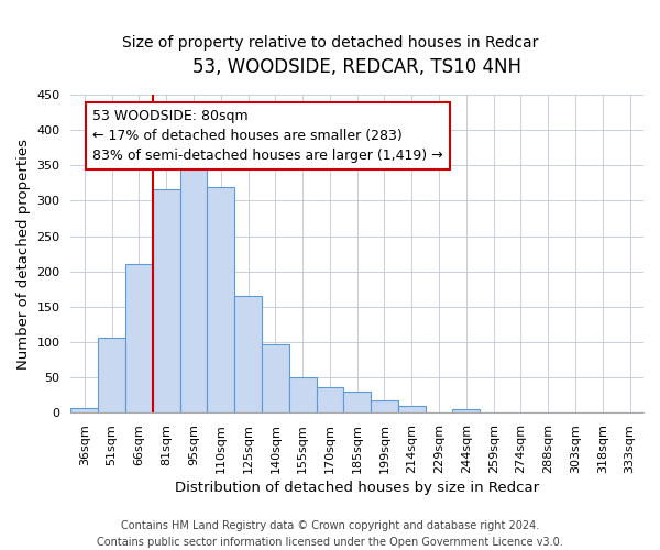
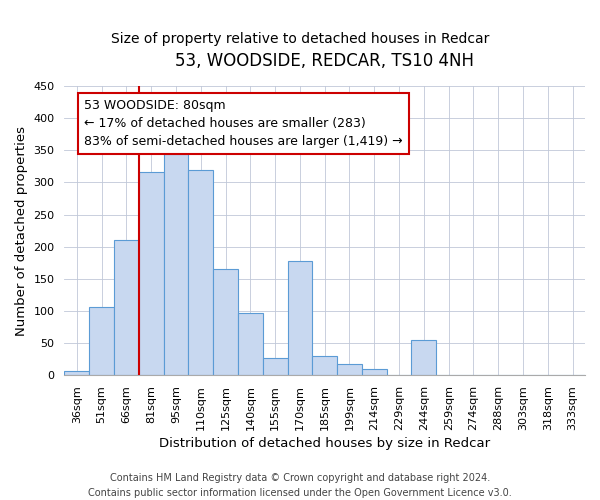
155sqm: 50 -> 26
170sqm: 36 -> 178
244sqm: 5 -> 54
